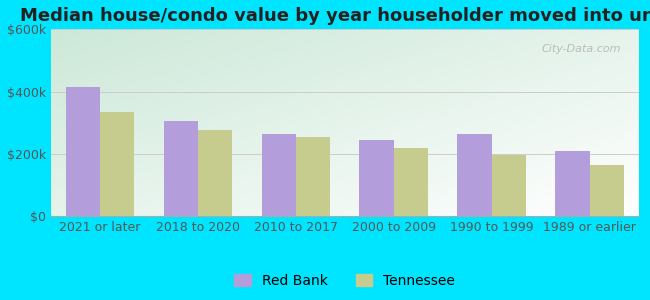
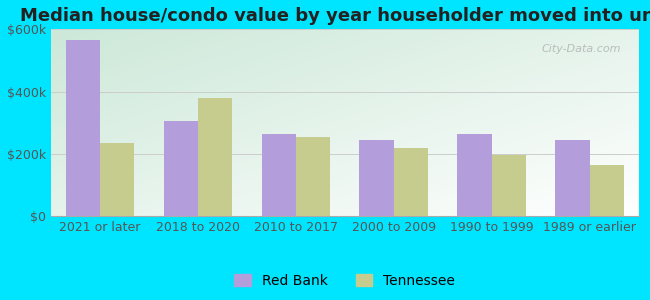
Red Bank/2021 or later: $415k -> $565k
Tennessee/2021 or later: $335k -> $235k
Tennessee/2018 to 2020: $275k -> $380k
Red Bank/1989 or earlier: $210k -> $245k
